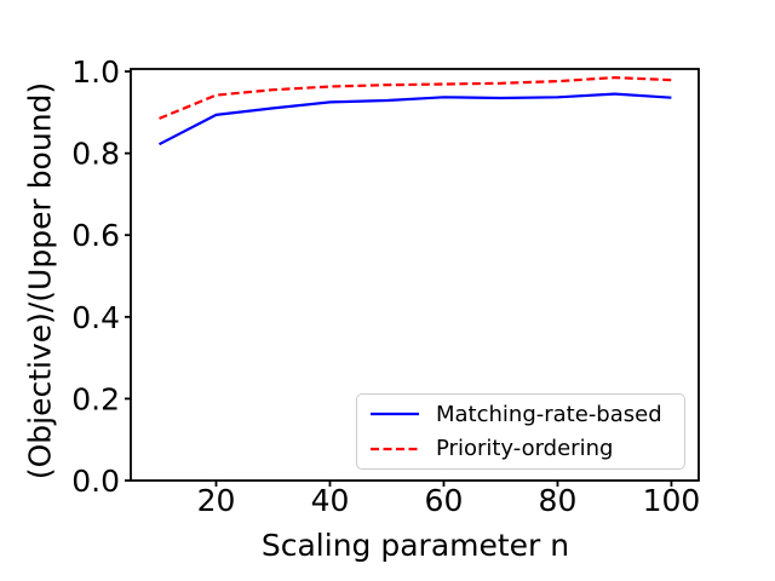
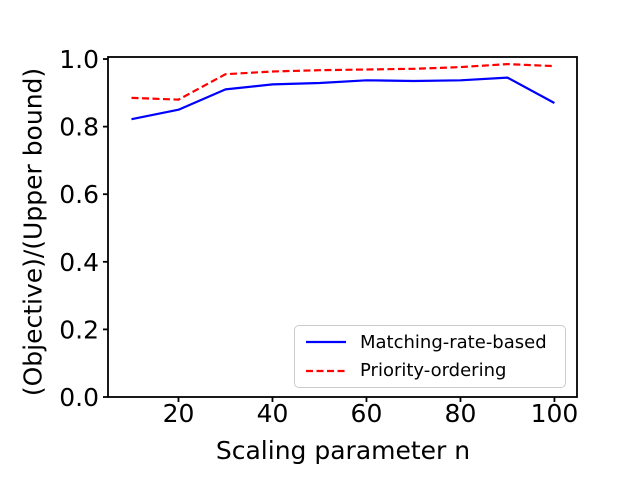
Matching-rate-based/20: 0.89 -> 0.85
Priority-ordering/20: 0.94 -> 0.88
Matching-rate-based/100: 0.94 -> 0.87
